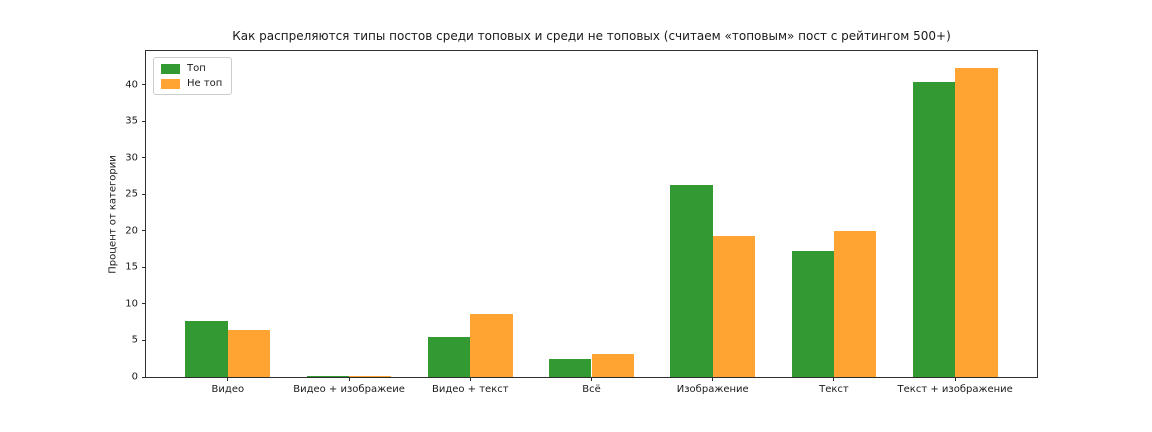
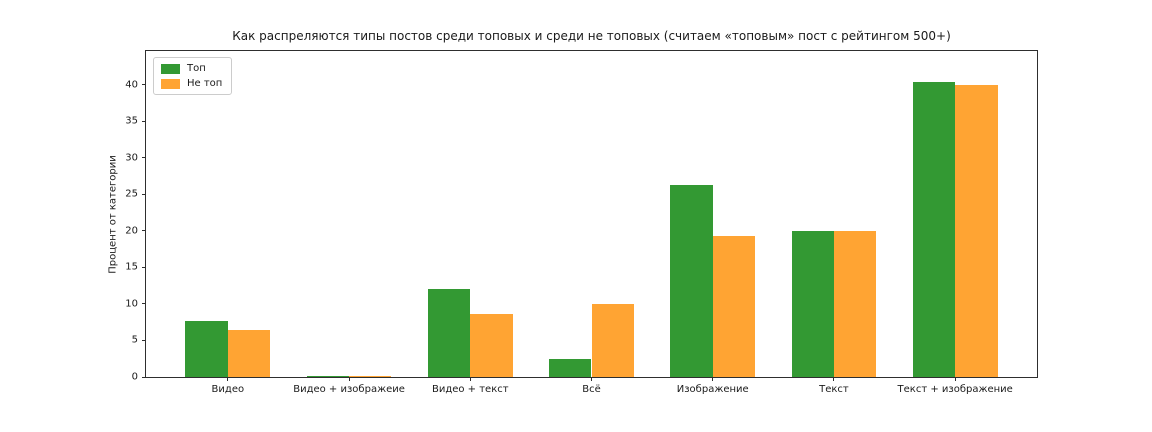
Топ/Видео + текст: 6 -> 12
Не топ/Всё: 3 -> 10
Топ/Текст: 17 -> 20
Не топ/Текст + изображение: 42 -> 40
